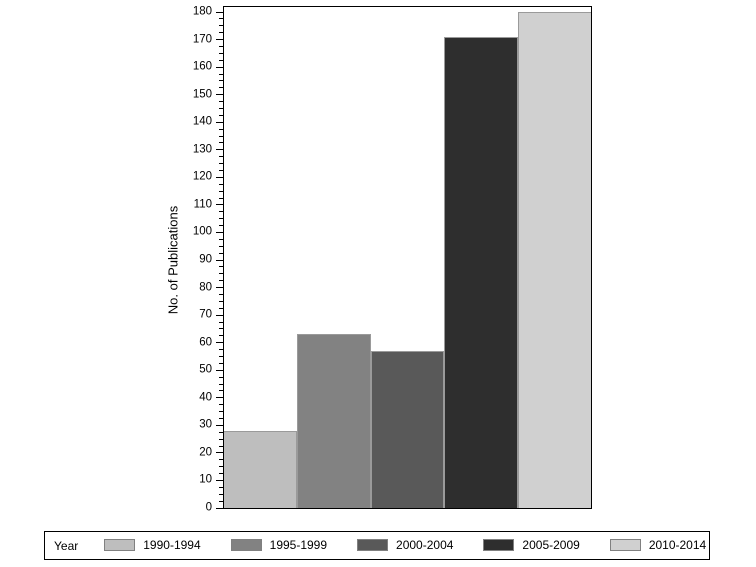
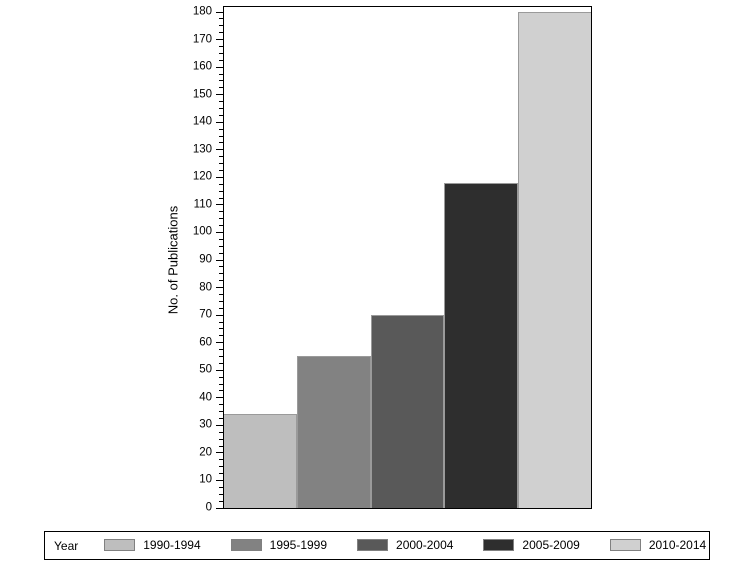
1990-1994: 28 -> 34
1995-1999: 63 -> 55
2000-2004: 57 -> 70
2005-2009: 171 -> 118
